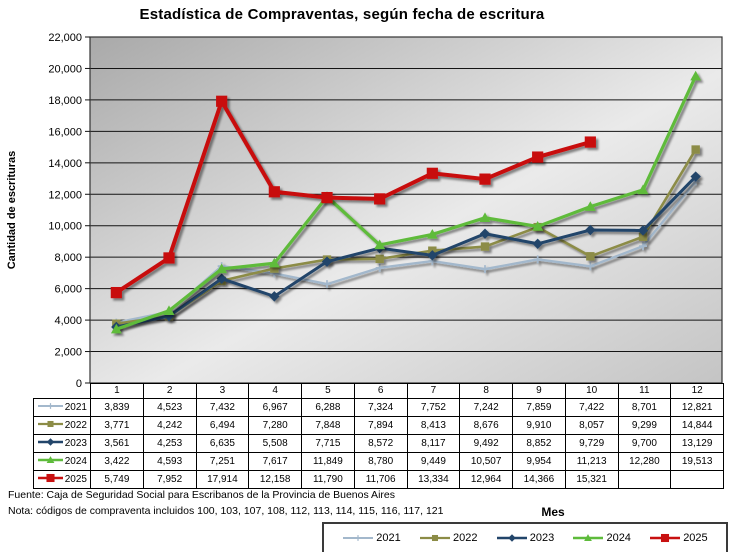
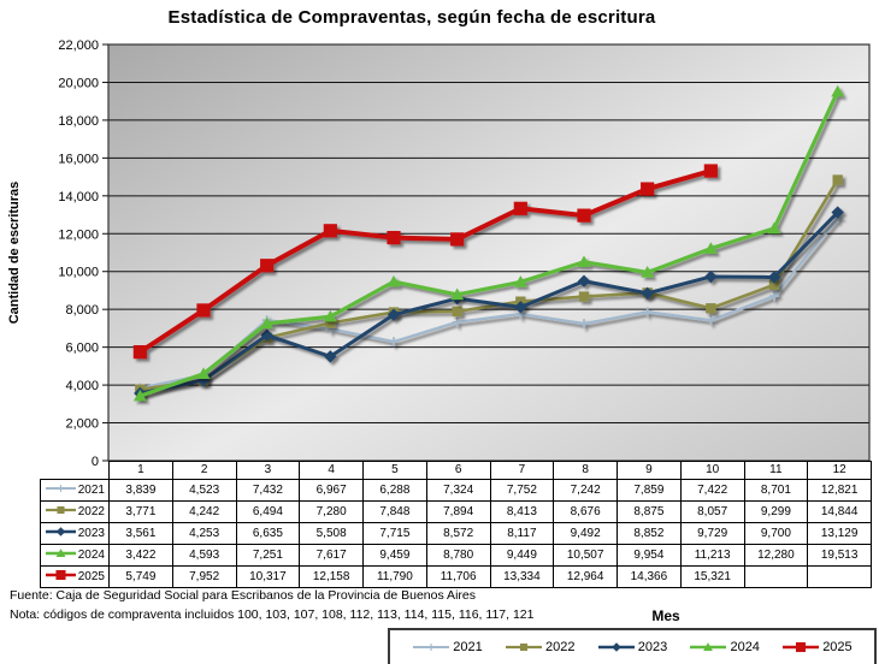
2025/3: 17,914 -> 10,317
2024/5: 11,849 -> 9,459
2022/9: 9,910 -> 8,875
